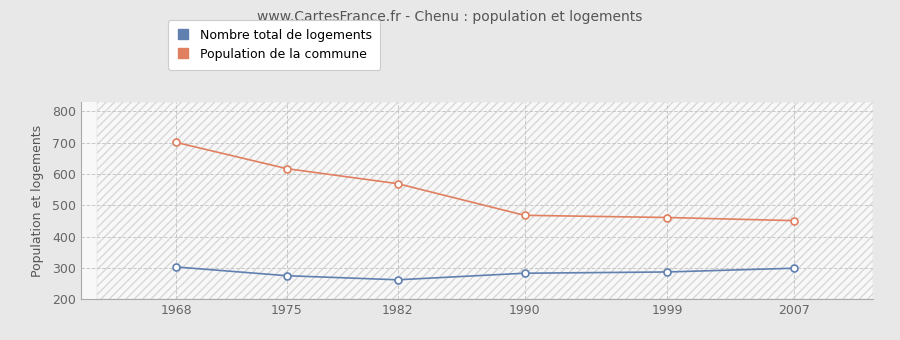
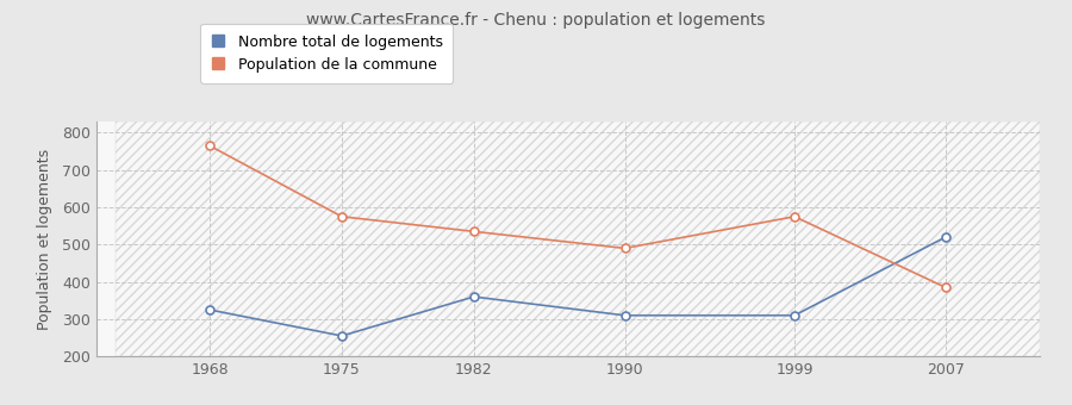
Nombre total de logements/1968: 303 -> 325
Population de la commune/1968: 701 -> 765
Nombre total de logements/1975: 275 -> 255
Population de la commune/1975: 617 -> 575
Nombre total de logements/1982: 262 -> 360
Population de la commune/1982: 569 -> 535
Nombre total de logements/1990: 283 -> 310
Population de la commune/1990: 468 -> 490
Nombre total de logements/1999: 287 -> 310
Population de la commune/1999: 461 -> 575
Nombre total de logements/2007: 299 -> 520
Population de la commune/2007: 451 -> 385
